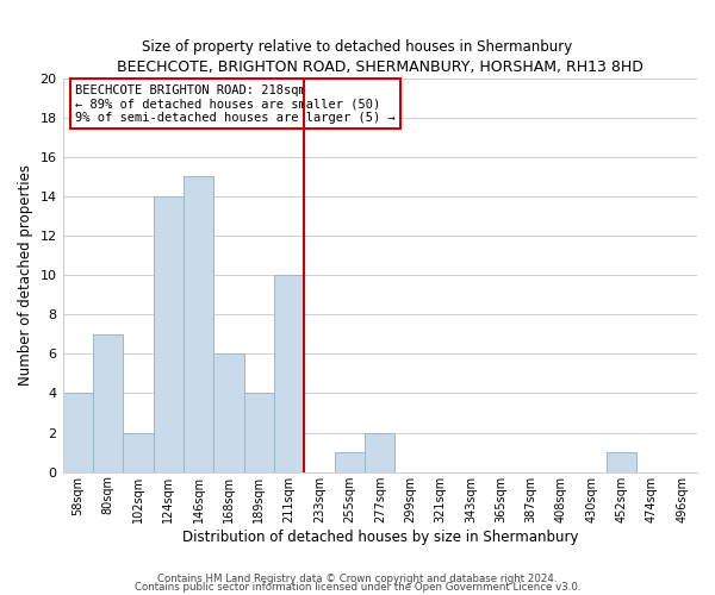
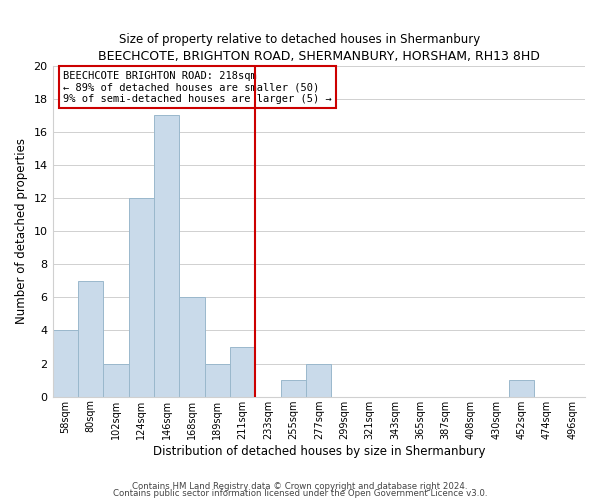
124sqm: 14 -> 12
146sqm: 15 -> 17
189sqm: 4 -> 2
211sqm: 10 -> 3
